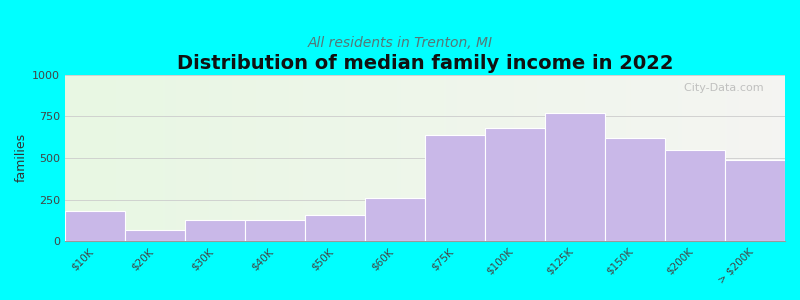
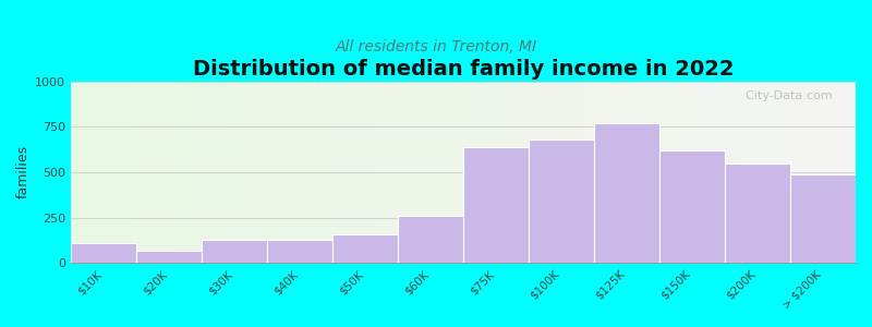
$10K: 180 -> 110
